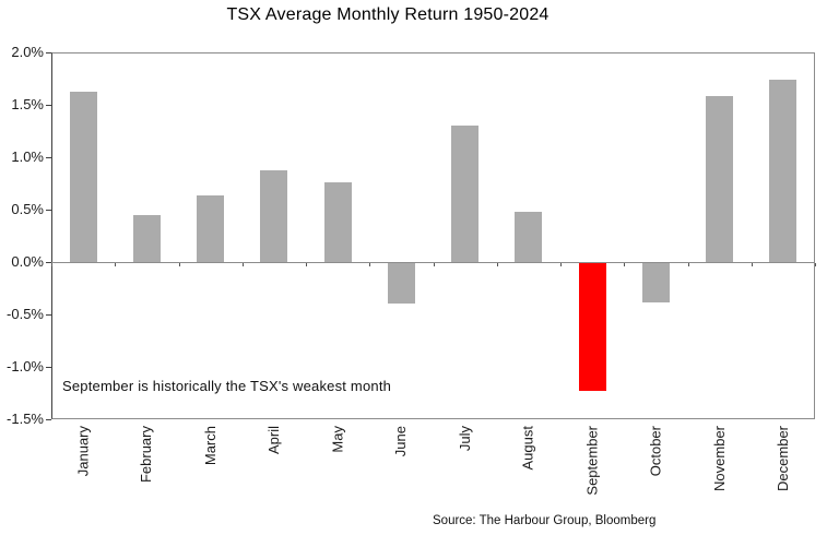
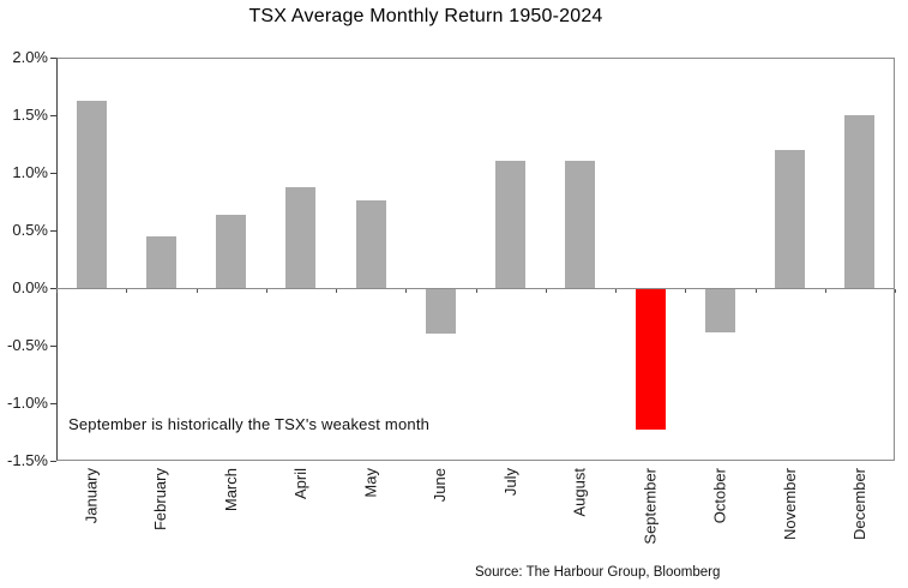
July: 1.3% -> 1.1%
August: 0.5% -> 1.1%
November: 1.6% -> 1.2%
December: 1.7% -> 1.5%
